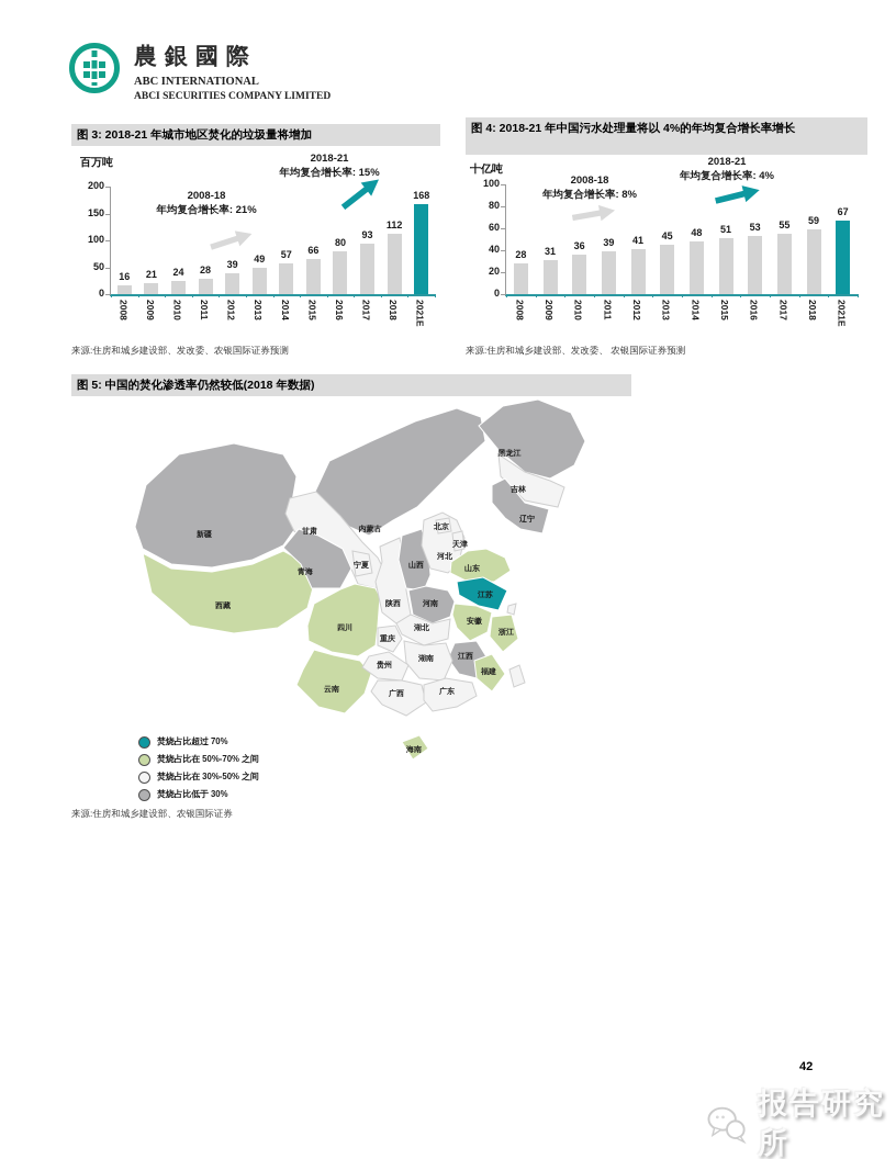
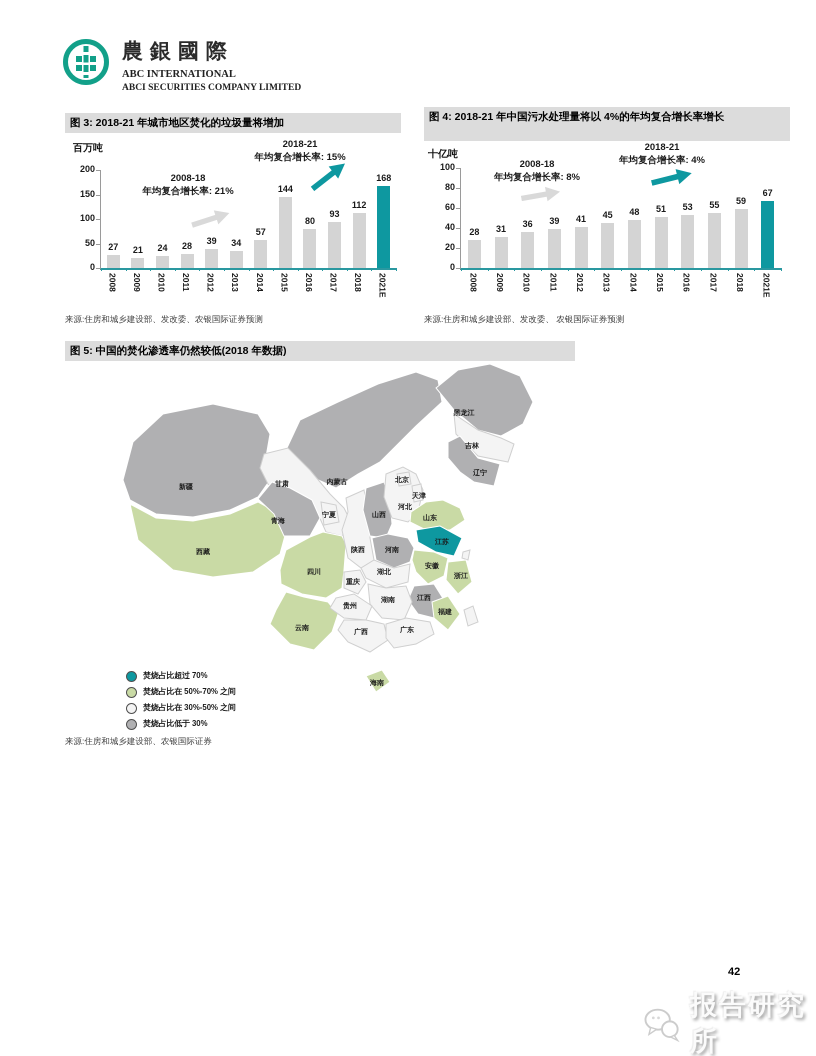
图 3: 2018-21 年城市地区焚化的垃圾量将增加/2008: 16 -> 27
图 3: 2018-21 年城市地区焚化的垃圾量将增加/2013: 49 -> 34
图 3: 2018-21 年城市地区焚化的垃圾量将增加/2015: 66 -> 144
